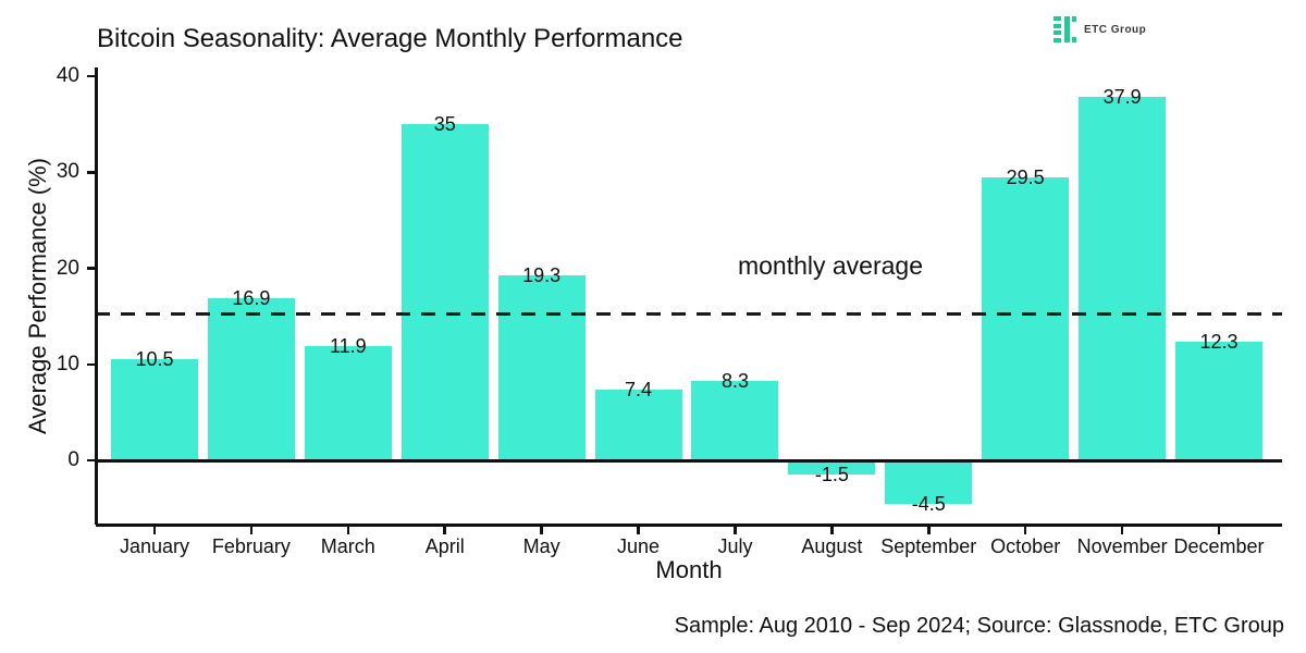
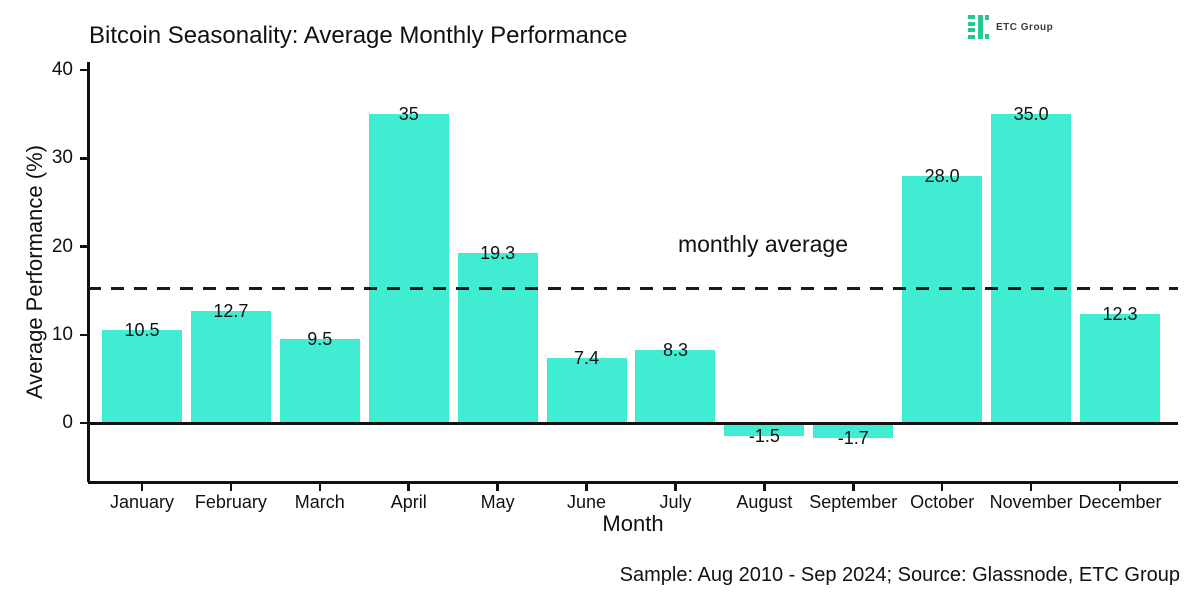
February: 16.9 -> 12.7
March: 11.9 -> 9.5
September: -4.5 -> -1.7
October: 29.5 -> 28.0
November: 37.9 -> 35.0
